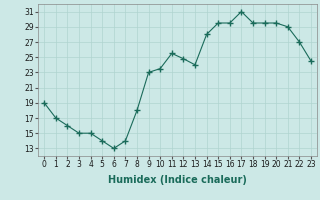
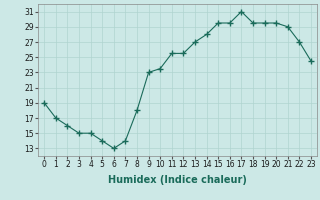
12: 24.8 -> 25.5
13: 24.0 -> 27.0
